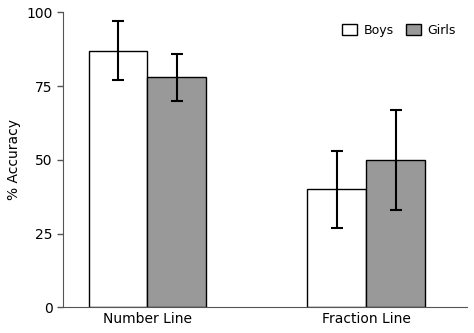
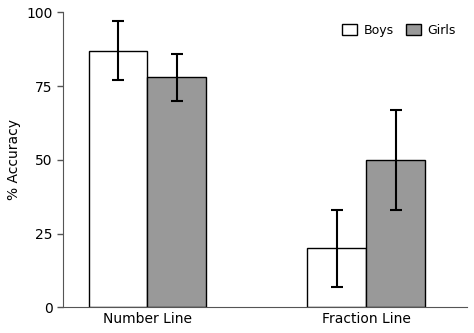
Boys/Fraction Line: 40 -> 20
